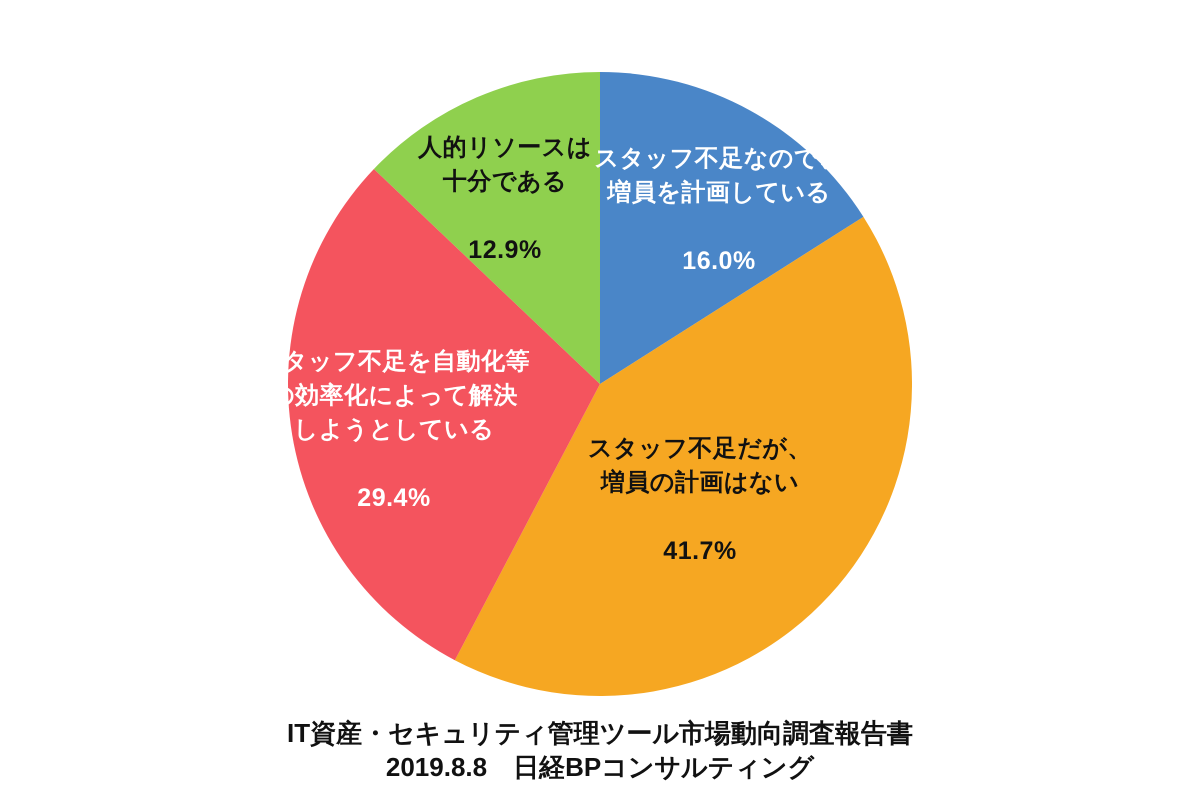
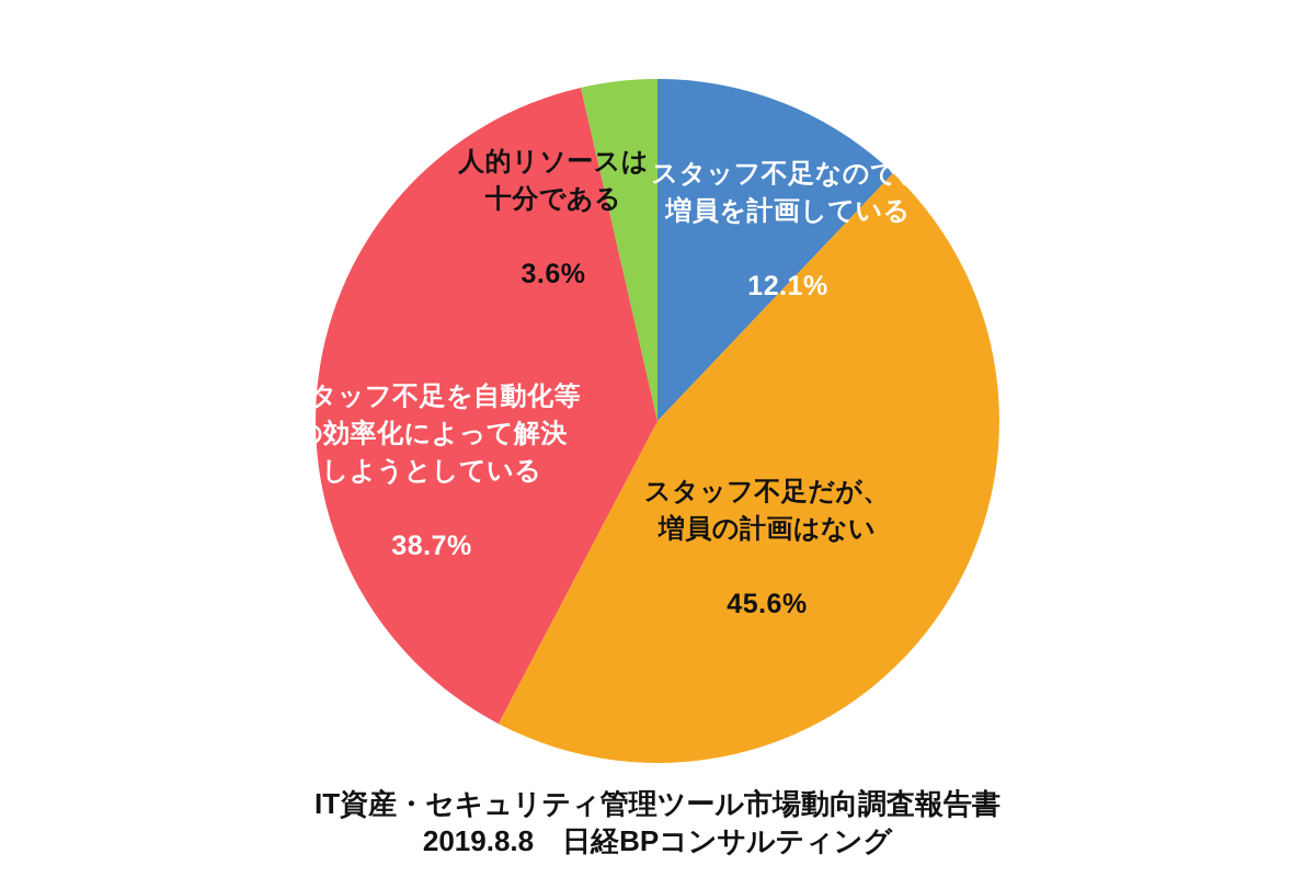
スタッフ不足なので、 増員を計画している: 16.0% -> 12.1%
スタッフ不足だが、 増員の計画はない: 41.7% -> 45.6%
スタッフ不足を自動化等 の効率化によって解決 しようとしている: 29.4% -> 38.7%
人的リソースは 十分である: 12.9% -> 3.6%
